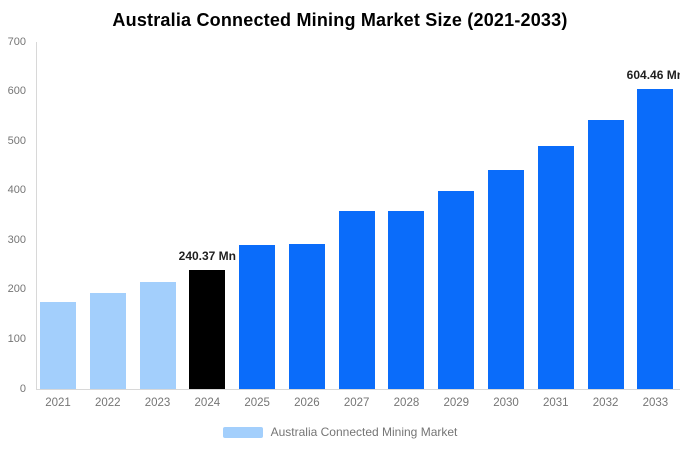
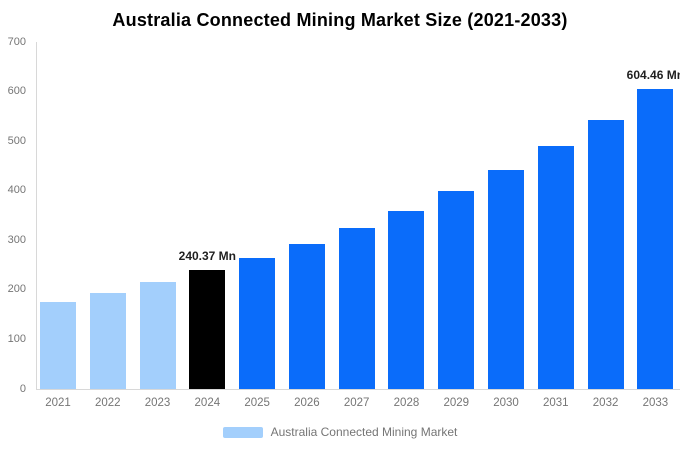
2025: 290 -> 260
2027: 360 -> 320
